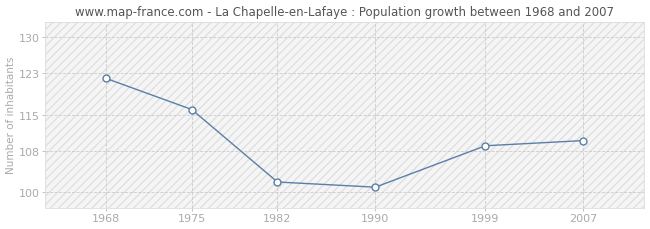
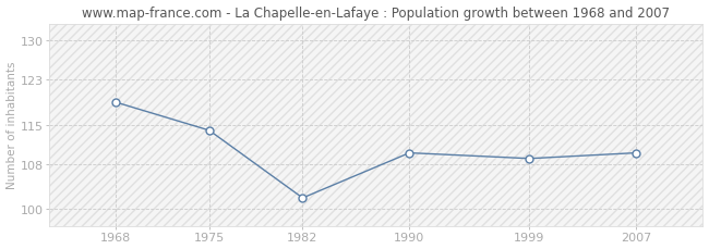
1968: 122 -> 119
1975: 116 -> 114
1990: 101 -> 110
